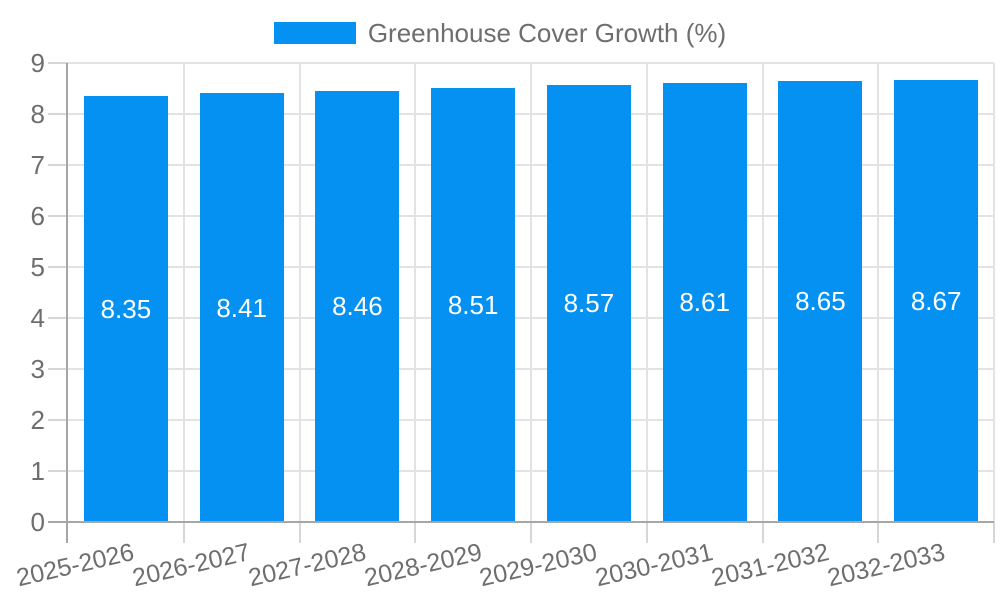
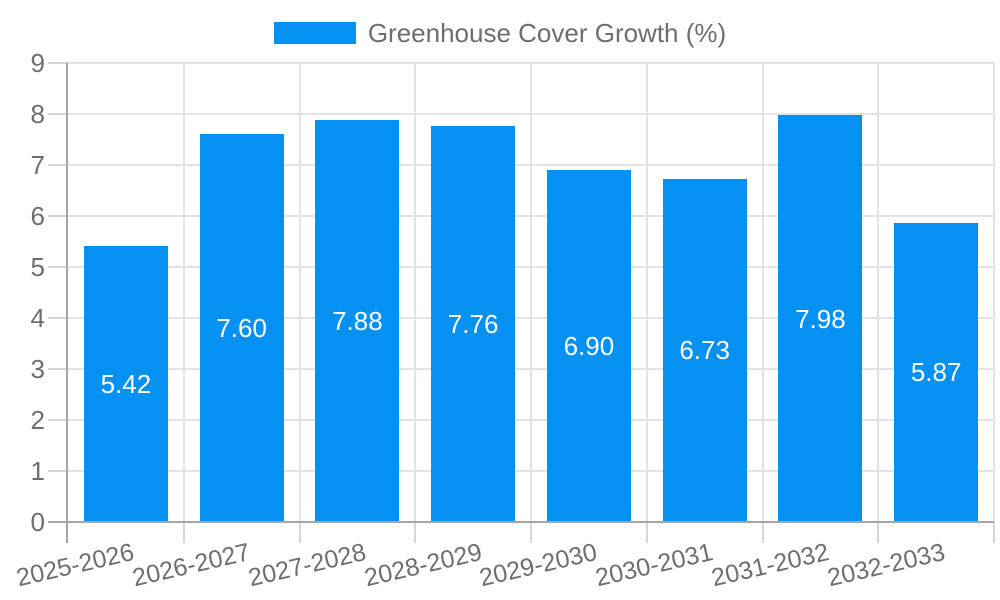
2025-2026: 8.35 -> 5.42
2026-2027: 8.41 -> 7.60
2027-2028: 8.46 -> 7.88
2028-2029: 8.51 -> 7.76
2029-2030: 8.57 -> 6.90
2030-2031: 8.61 -> 6.73
2031-2032: 8.65 -> 7.98
2032-2033: 8.67 -> 5.87
